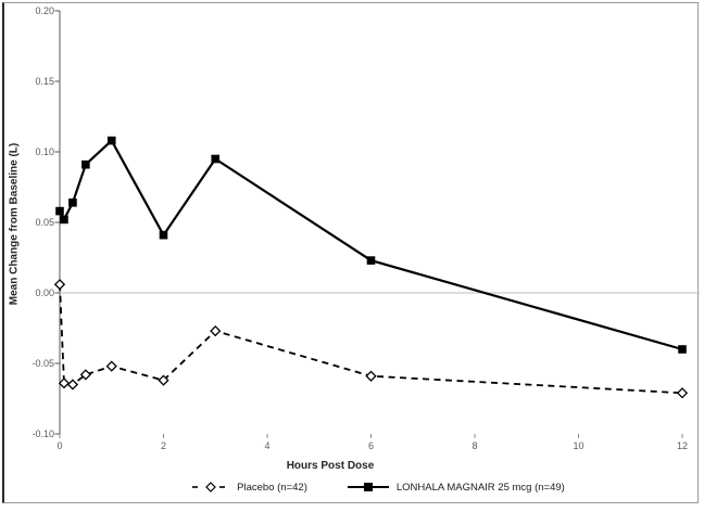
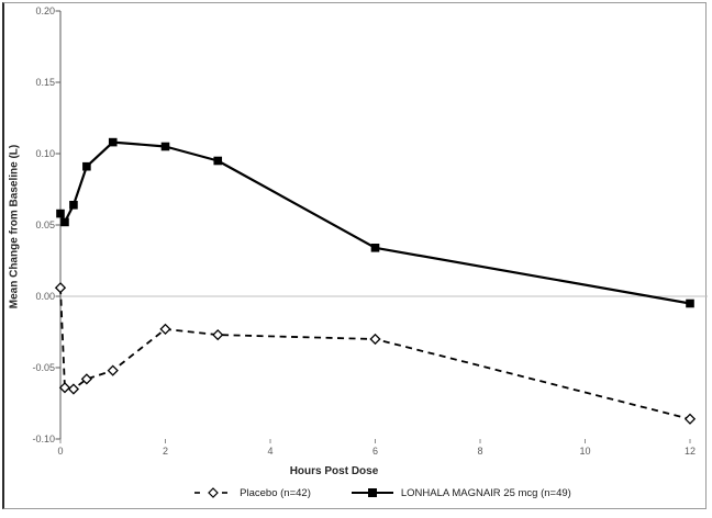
Placebo (n=42)/2: -0.062 -> -0.023
LONHALA MAGNAIR 25 mcg (n=49)/2: 0.041 -> 0.105
Placebo (n=42)/6: -0.059 -> -0.030
LONHALA MAGNAIR 25 mcg (n=49)/6: 0.023 -> 0.034
Placebo (n=42)/12: -0.071 -> -0.086
LONHALA MAGNAIR 25 mcg (n=49)/12: -0.040 -> -0.005
